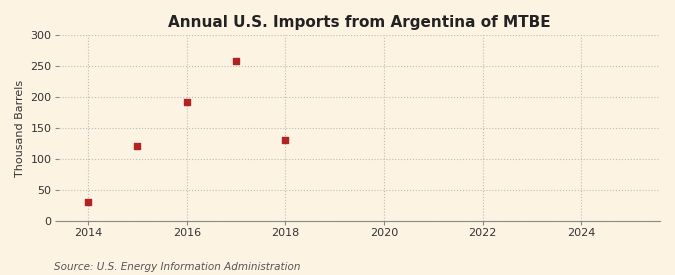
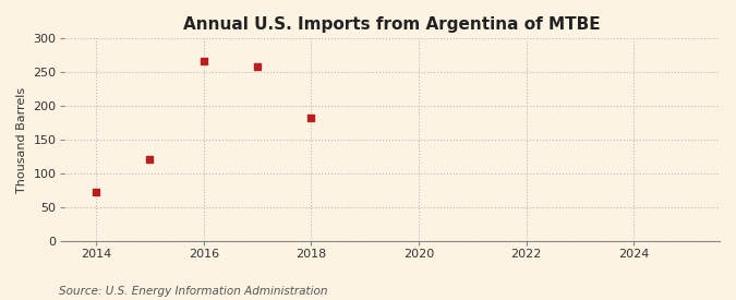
2014: 30 -> 72
2016: 193 -> 266
2018: 131 -> 182
